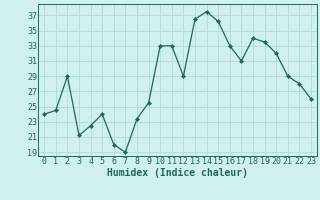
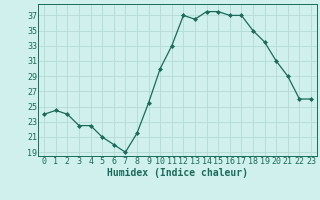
2: 29.0 -> 24.0
3: 21.2 -> 22.5
5: 24.0 -> 21.0
8: 23.4 -> 21.5
10: 33.0 -> 30.0
12: 29.0 -> 37.0
15: 36.2 -> 37.5
16: 33.0 -> 37.0
17: 31.0 -> 37.0
18: 34.0 -> 35.0
20: 32.0 -> 31.0
22: 28.0 -> 26.0
